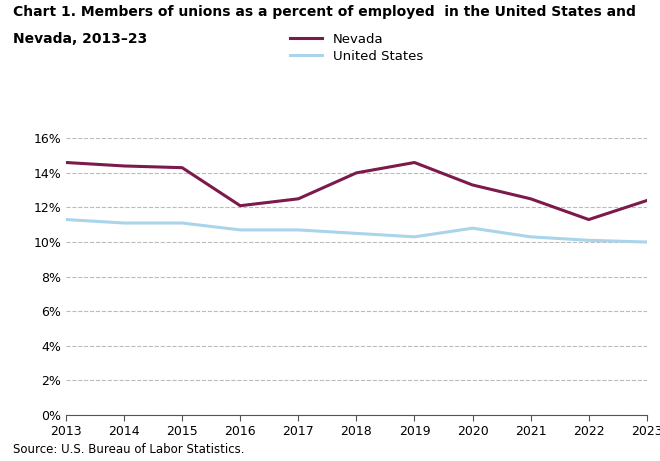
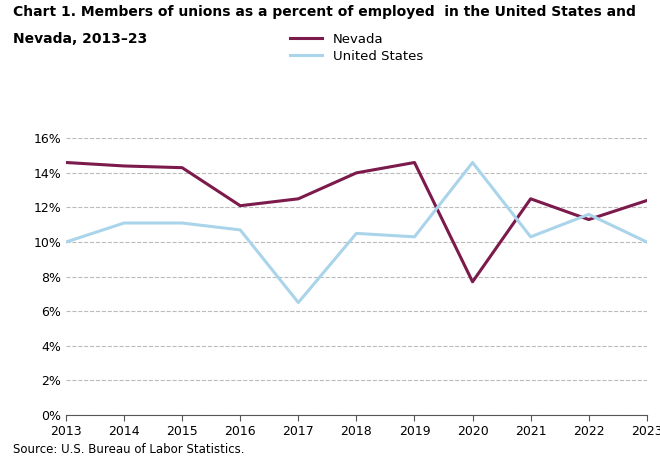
United States/2013: 11.3% -> 10.0%
United States/2017: 10.7% -> 6.5%
Nevada/2020: 13.3% -> 7.7%
United States/2020: 10.8% -> 14.6%
United States/2022: 10.1% -> 11.6%
